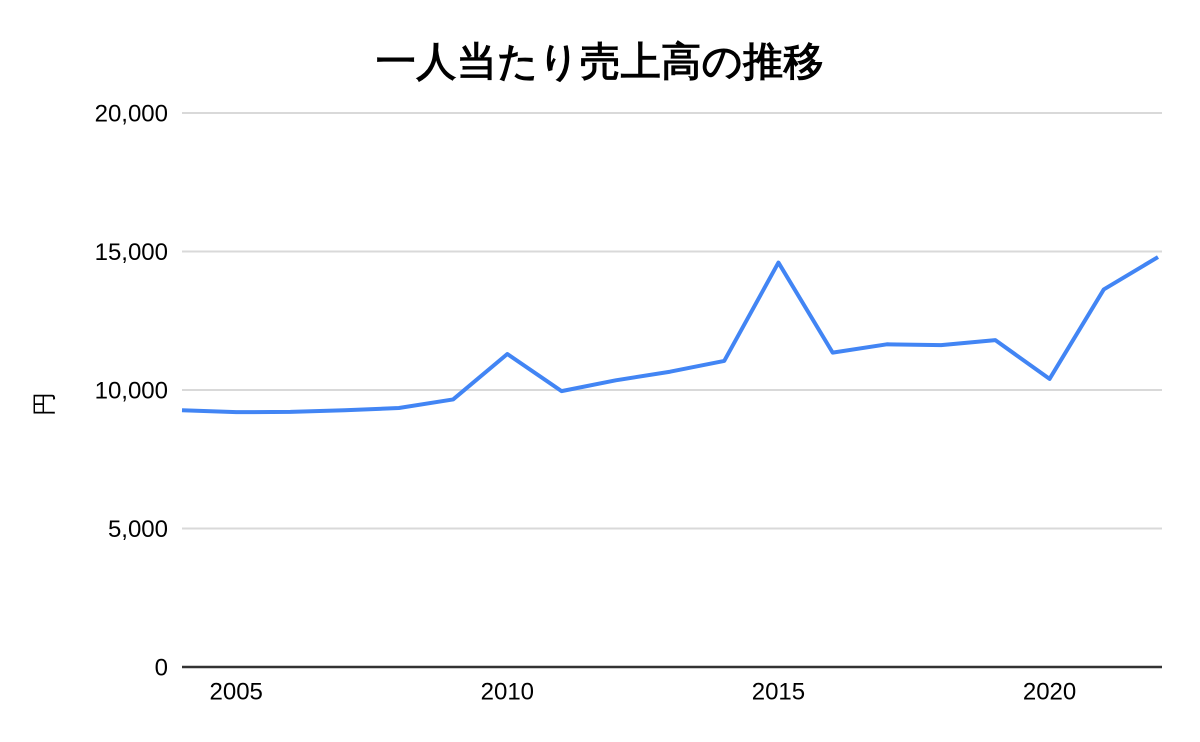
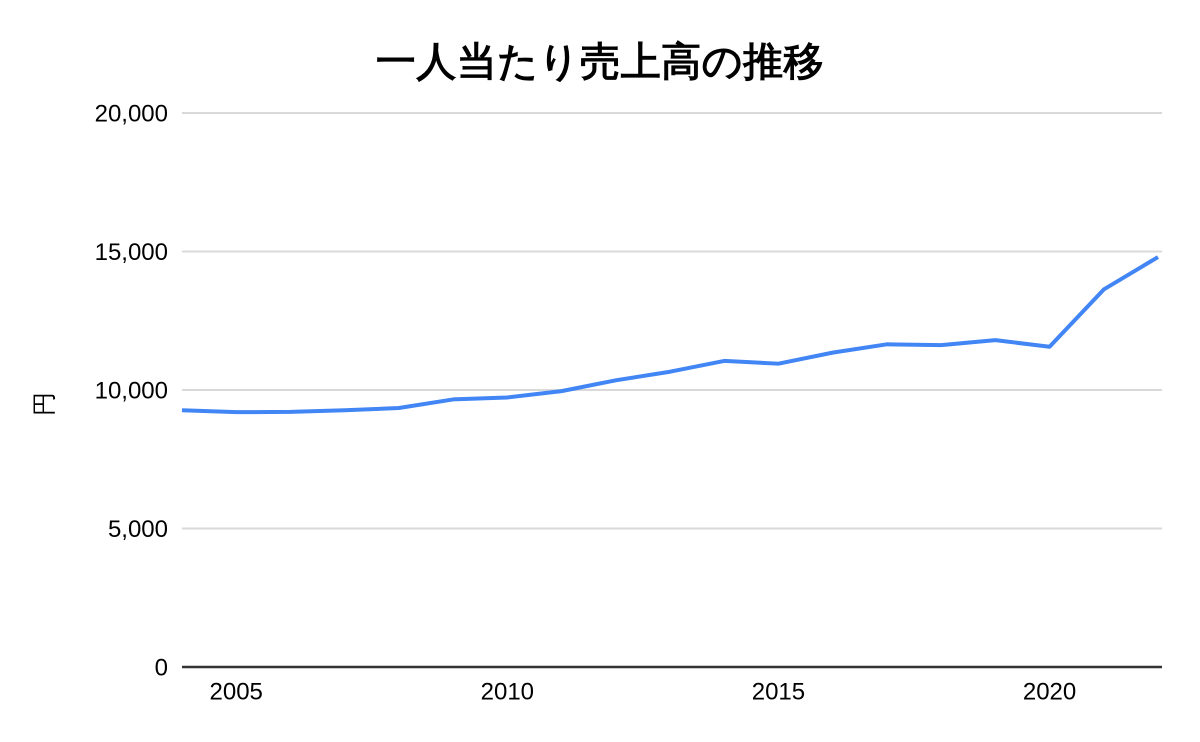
2010: 11300 -> 9700
2015: 14600 -> 11000
2020: 10400 -> 11600
